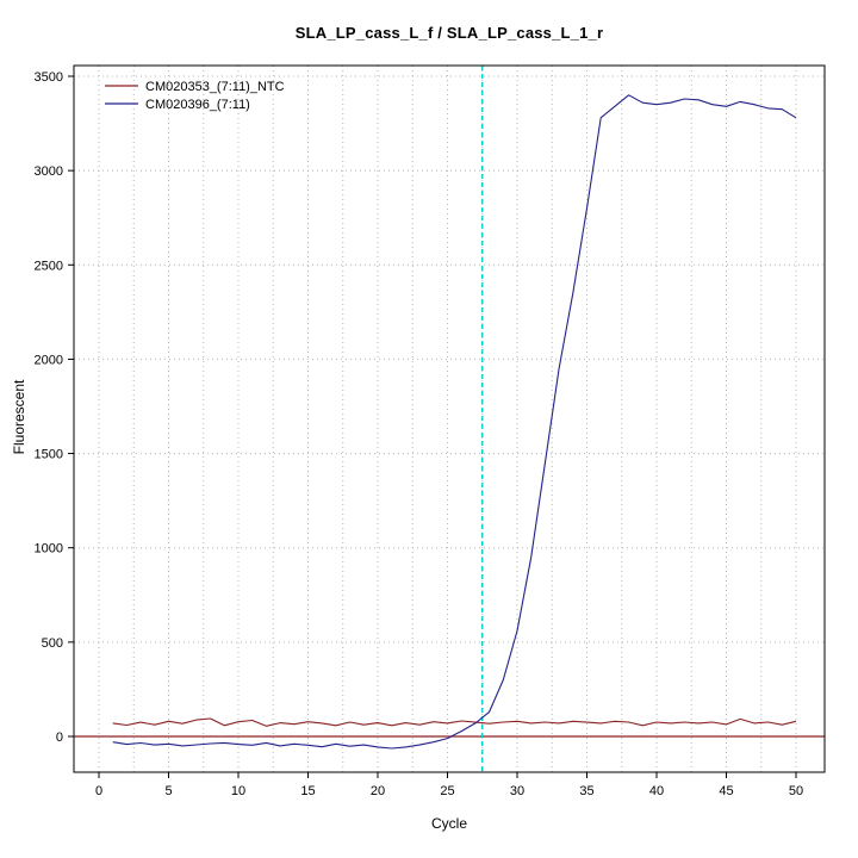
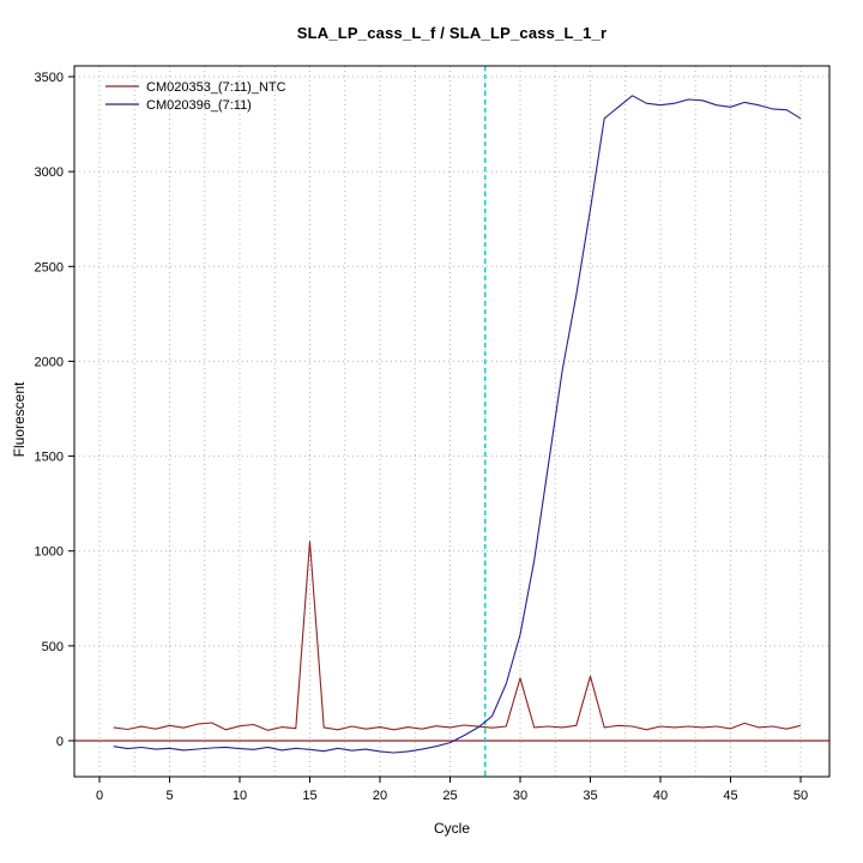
CM020353_(7:11)_NTC/15: 80 -> 1050
CM020353_(7:11)_NTC/30: 80 -> 330
CM020353_(7:11)_NTC/35: 80 -> 340
